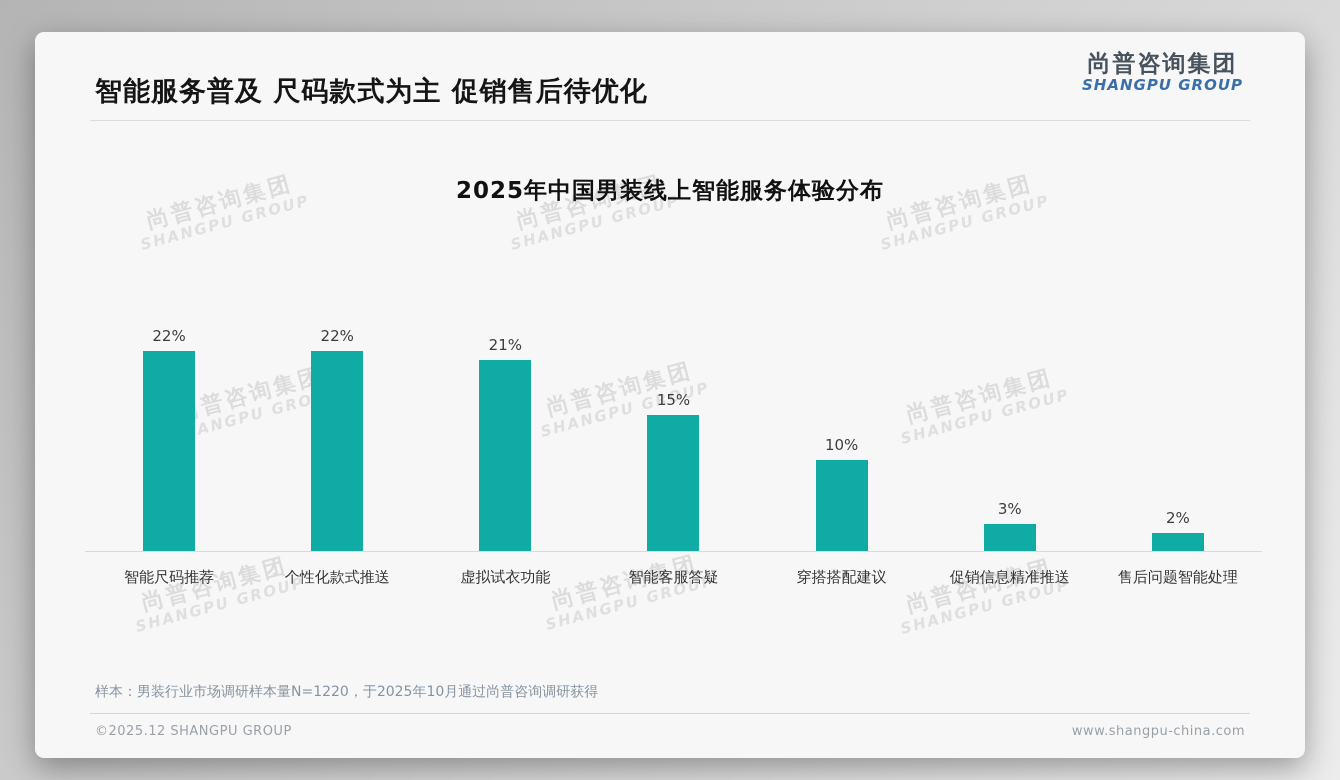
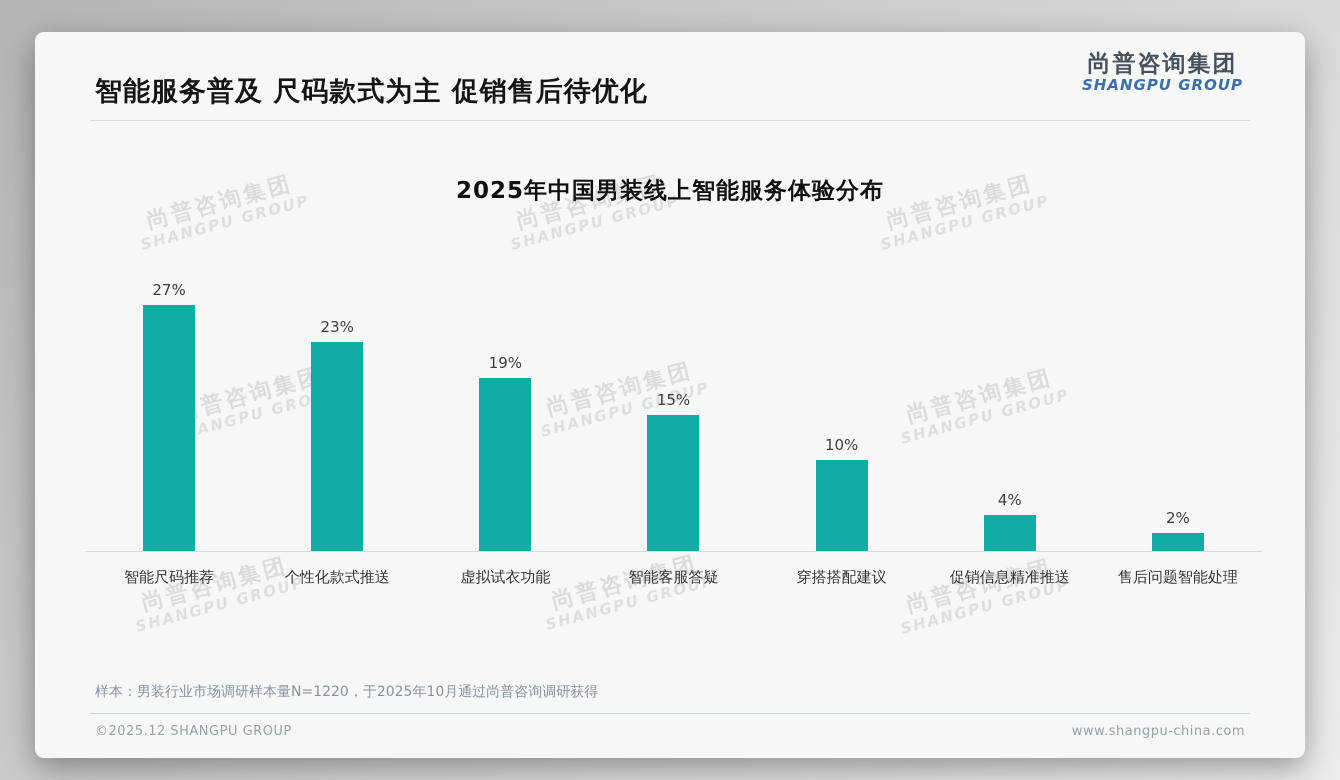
智能尺码推荐: 22% -> 27%
个性化款式推送: 22% -> 23%
虚拟试衣功能: 21% -> 19%
促销信息精准推送: 3% -> 4%
